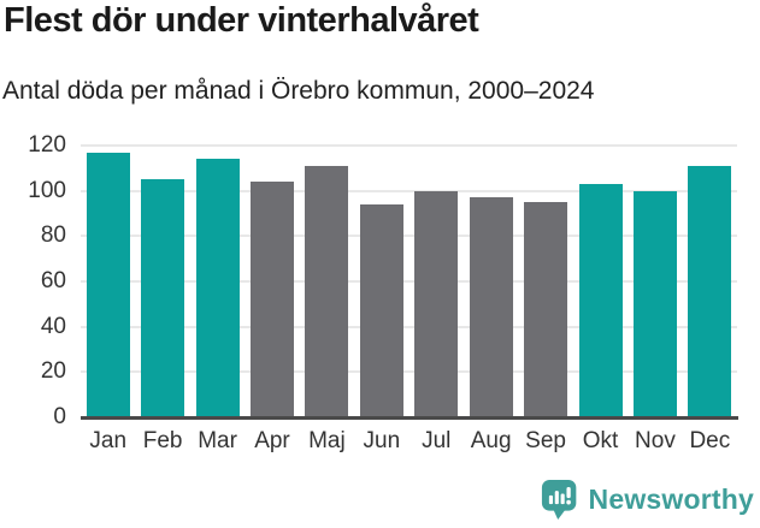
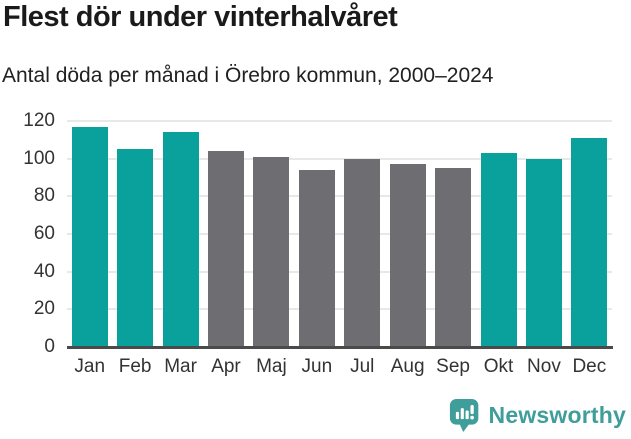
Maj: 111 -> 101
